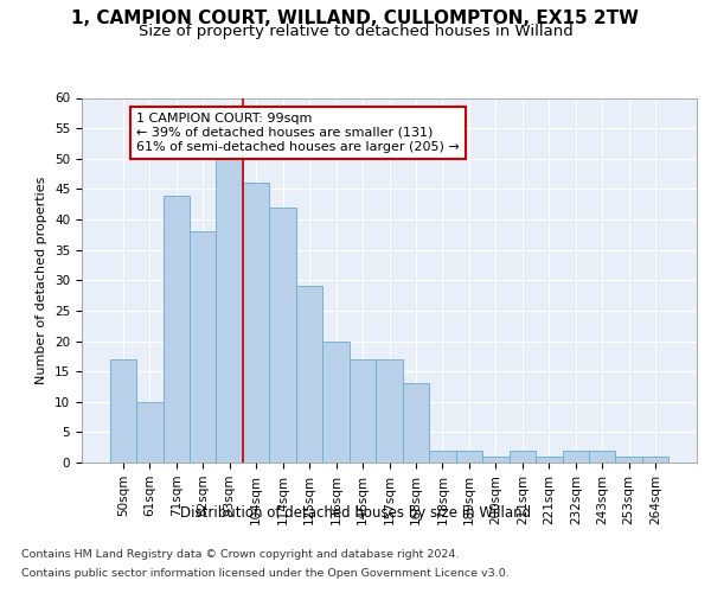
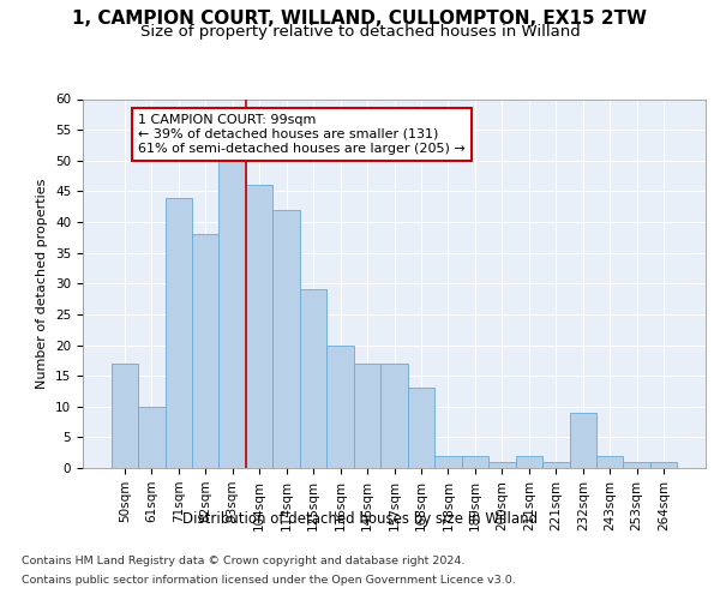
232sqm: 2 -> 9
